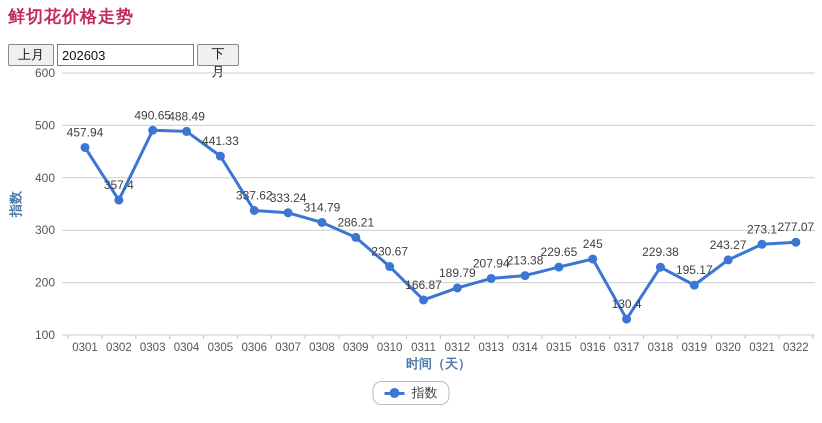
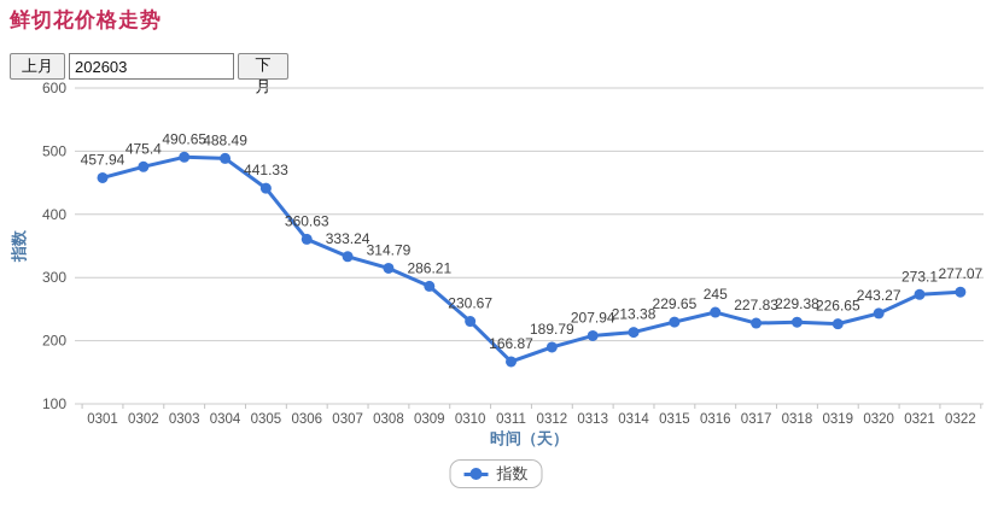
0302: 357.4 -> 475.4
0306: 337.62 -> 360.63
0317: 130.4 -> 227.83
0319: 195.17 -> 226.65
